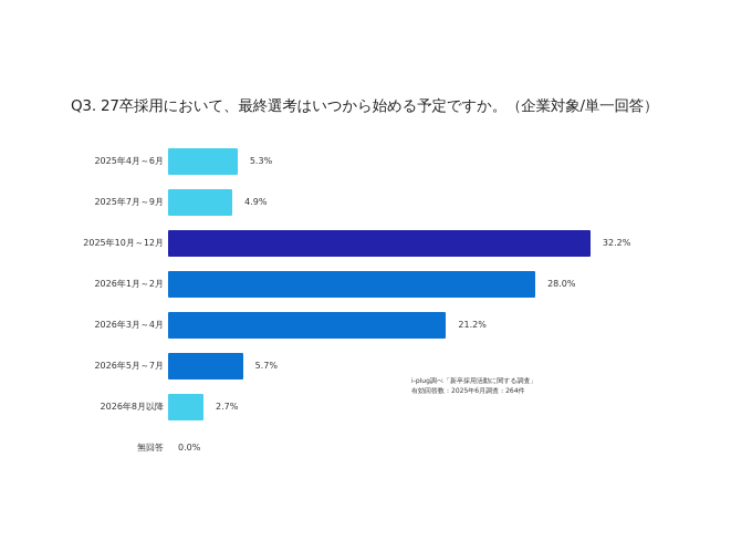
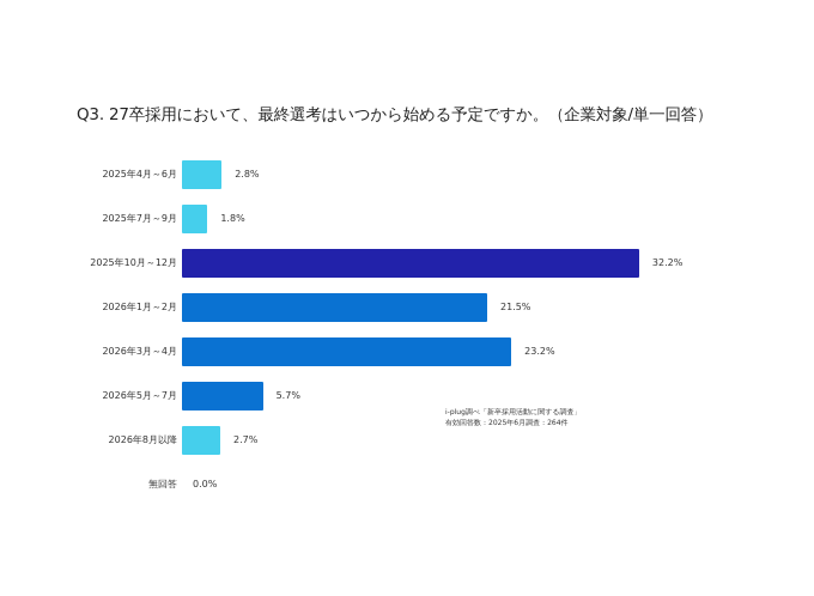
2025年4月～6月: 5.3% -> 2.8%
2025年7月～9月: 4.9% -> 1.8%
2026年1月～2月: 28.0% -> 21.5%
2026年3月～4月: 21.2% -> 23.2%
